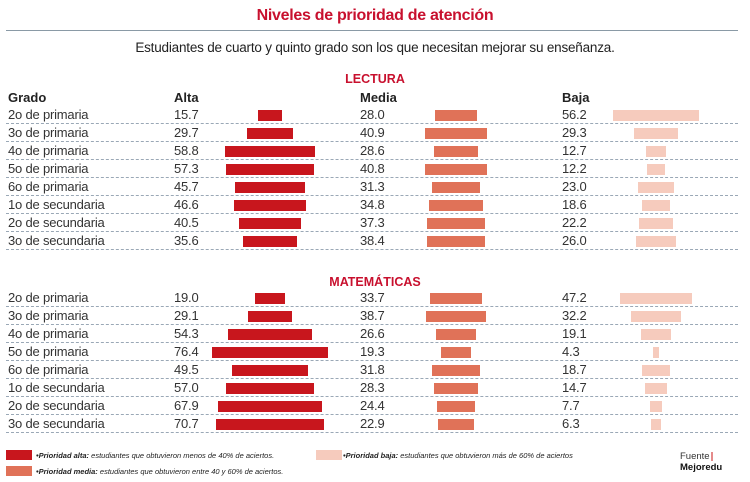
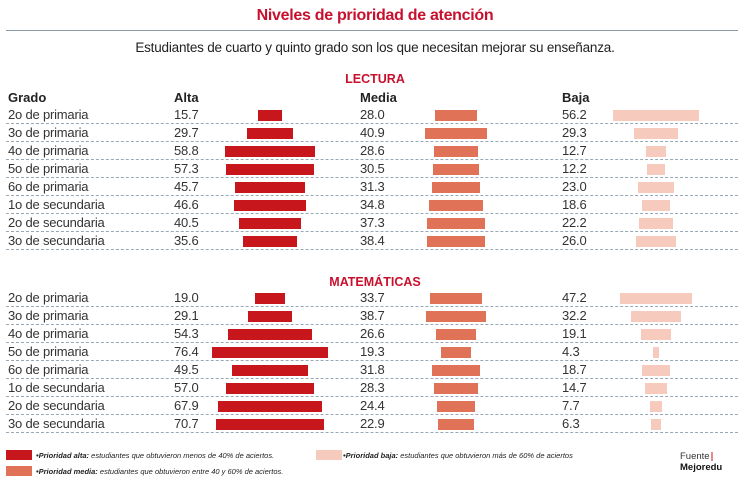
LECTURA/Media/5o de primaria: 40.8 -> 30.5
